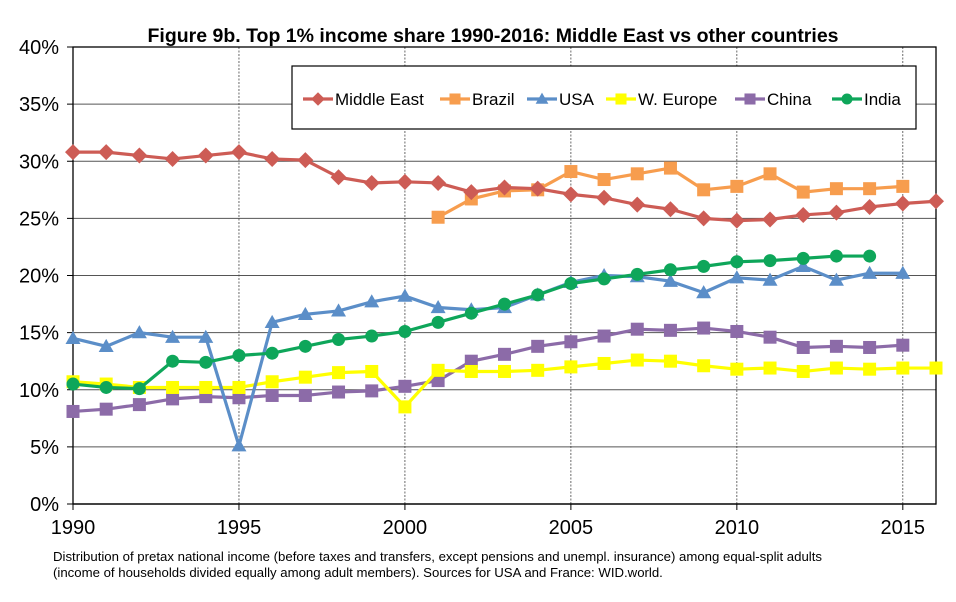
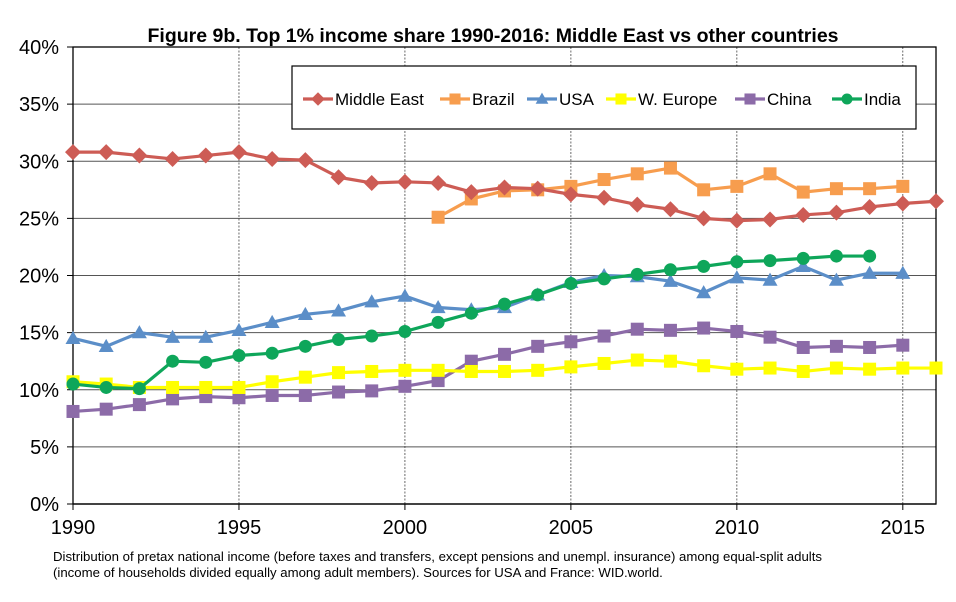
USA/1995: 5.1% -> 15.2%
W. Europe/2000: 8.5% -> 11.7%
Brazil/2005: 29.1% -> 27.8%
